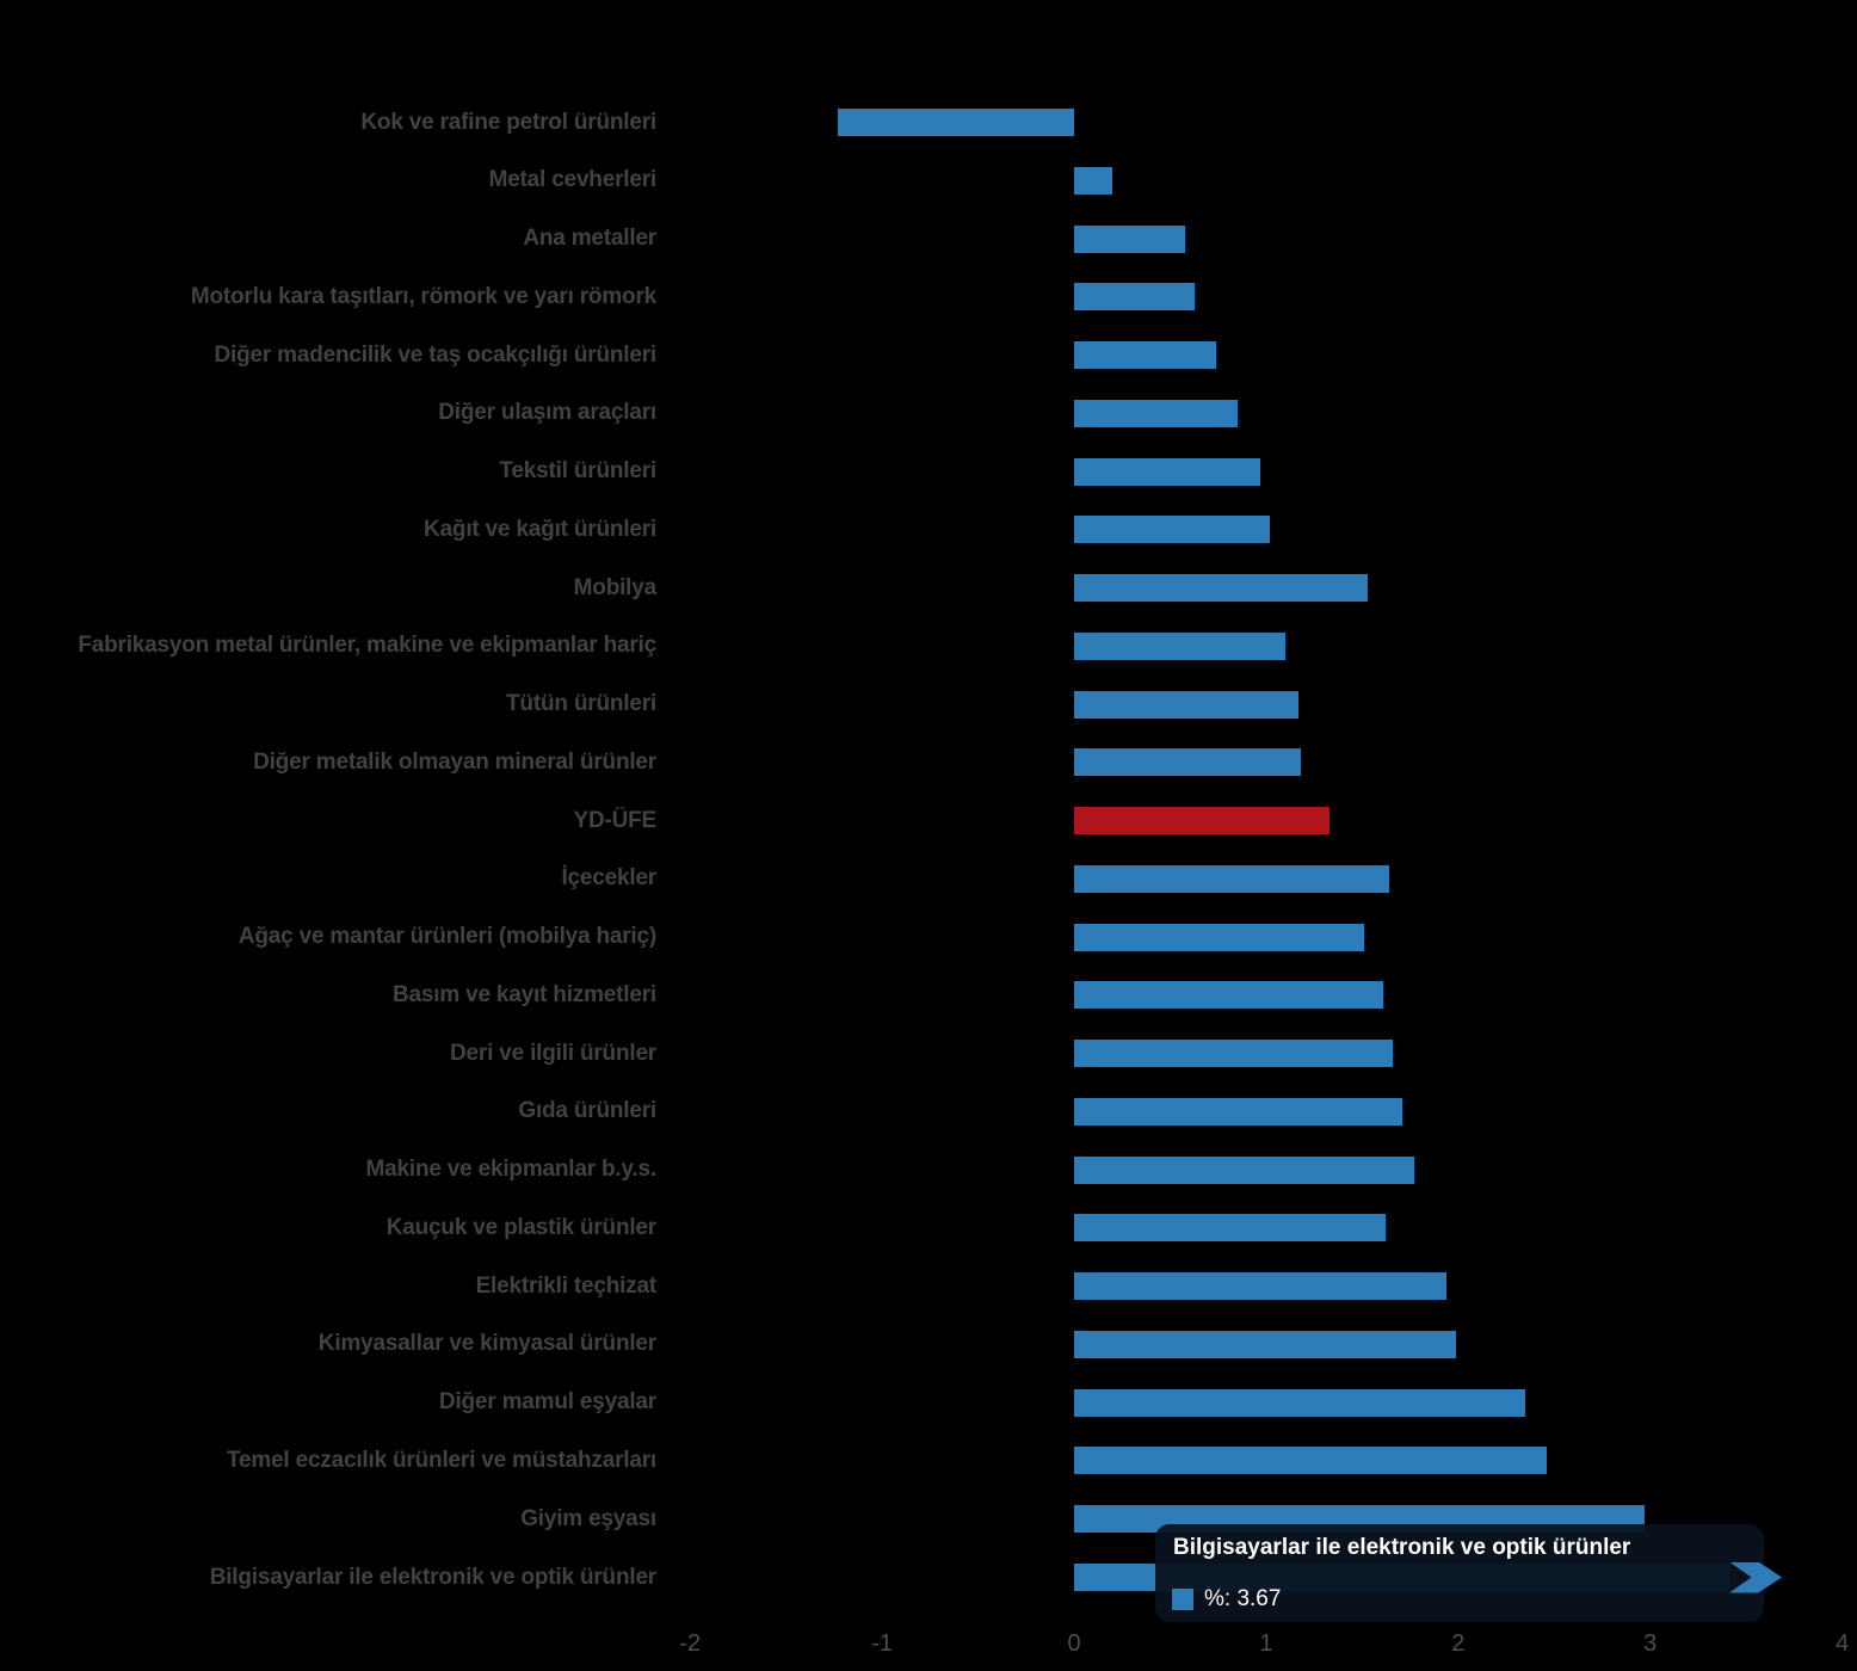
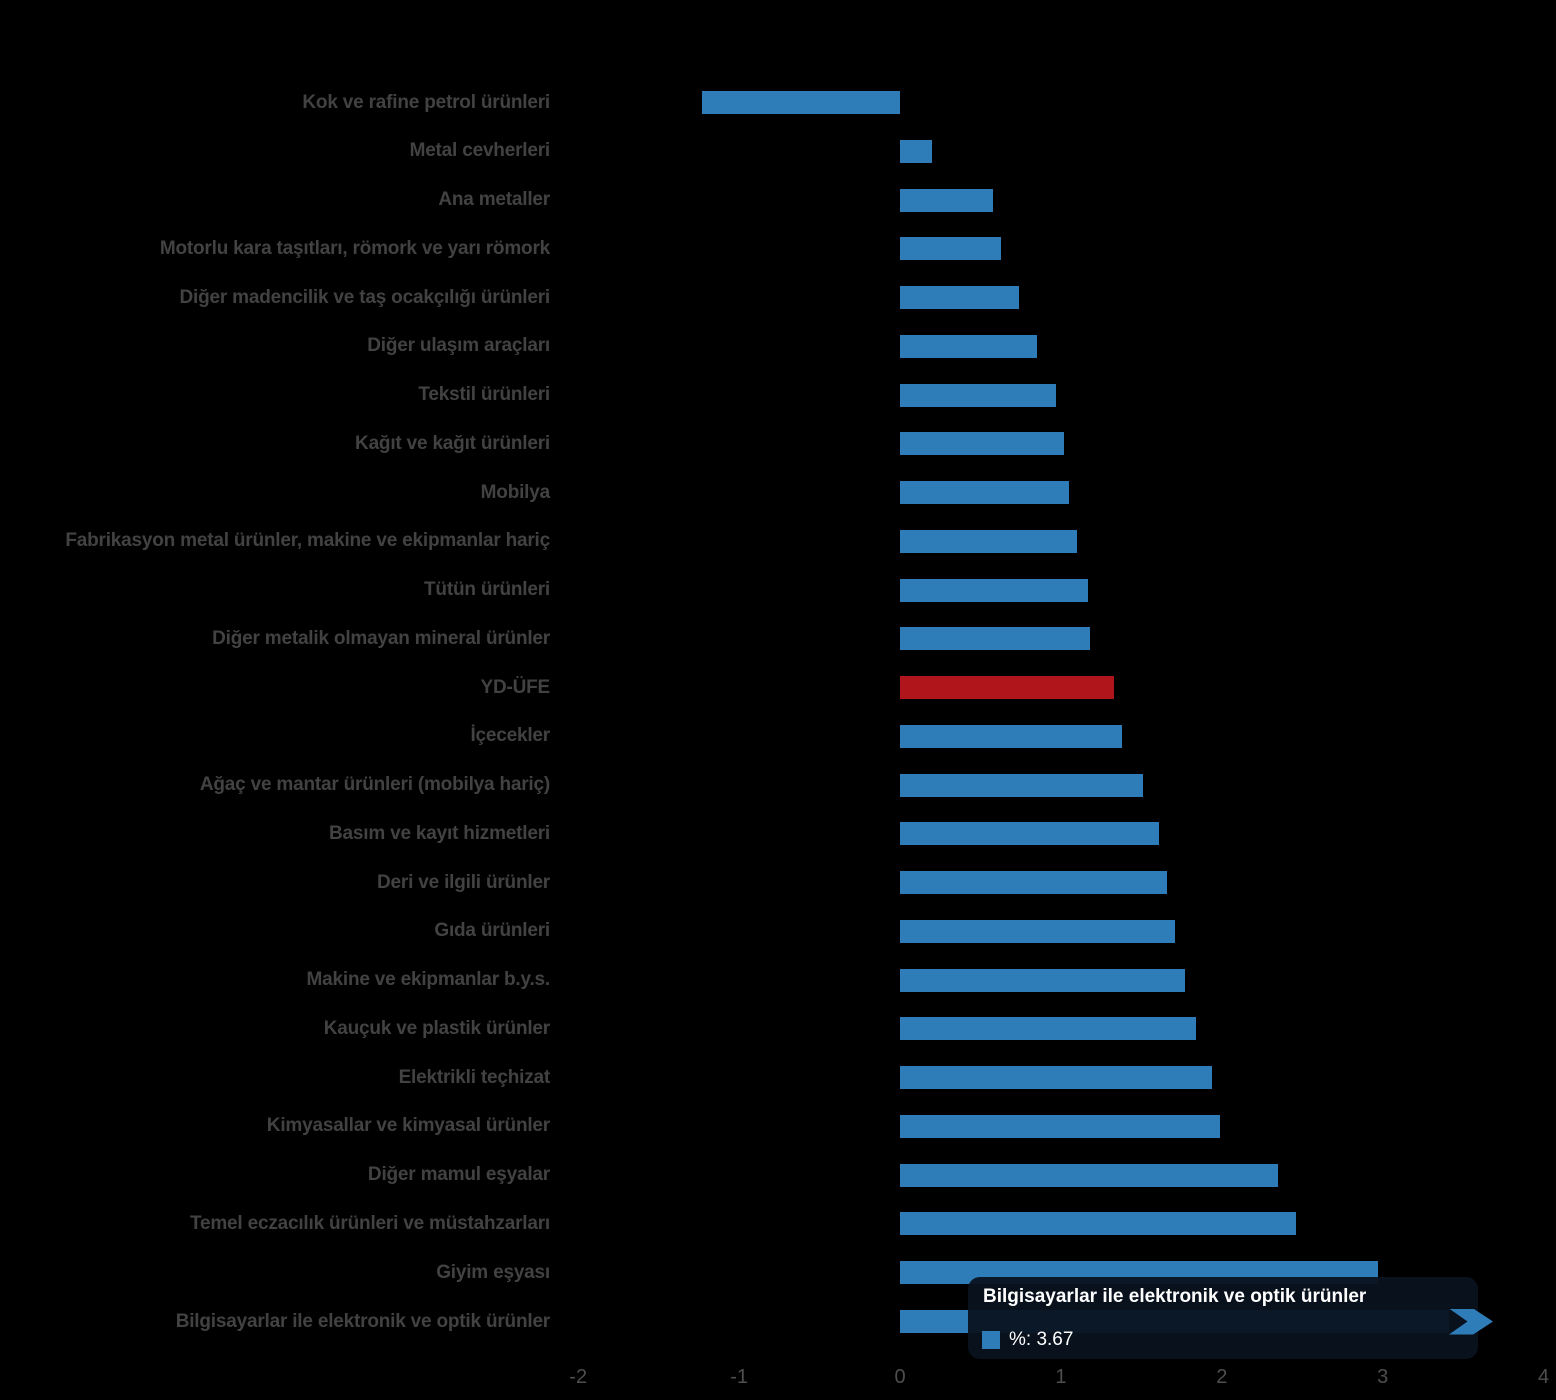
Mobilya: 1.53 -> 1.05
İçecekler: 1.64 -> 1.38
Kauçuk ve plastik ürünler: 1.62 -> 1.84
